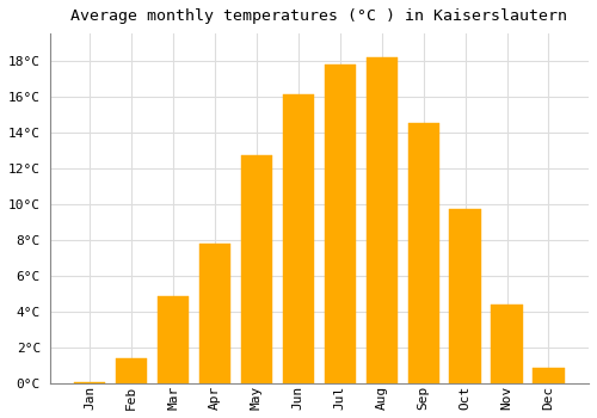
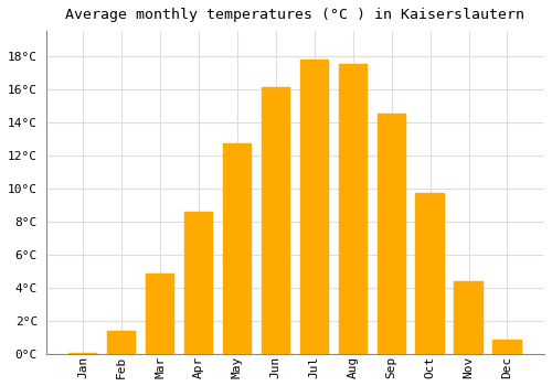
Apr: 7.8°C -> 8.6°C
Aug: 18.2°C -> 17.5°C
